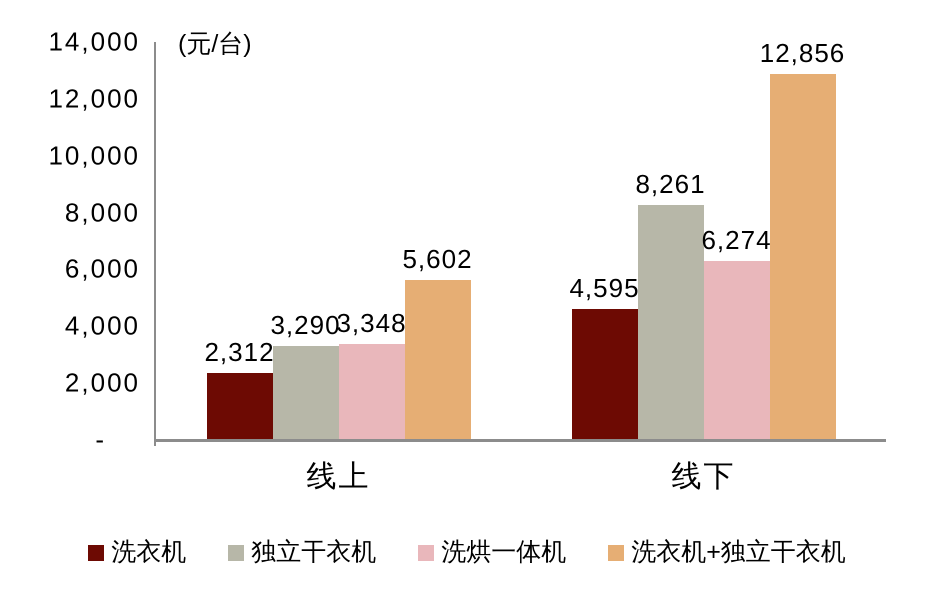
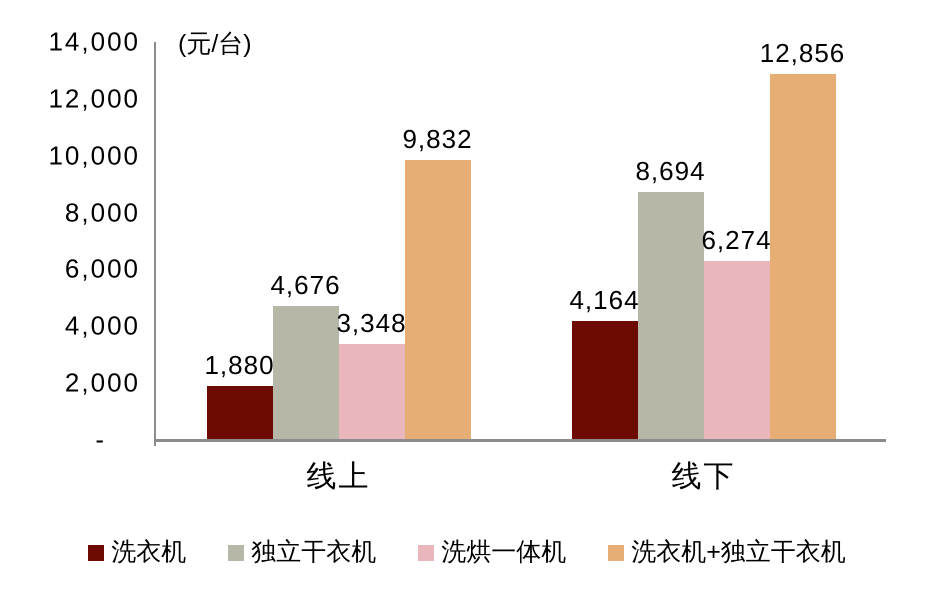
洗衣机/线上: 2,312 -> 1,880
独立干衣机/线上: 3,290 -> 4,676
洗衣机+独立干衣机/线上: 5,602 -> 9,832
洗衣机/线下: 4,595 -> 4,164
独立干衣机/线下: 8,261 -> 8,694
